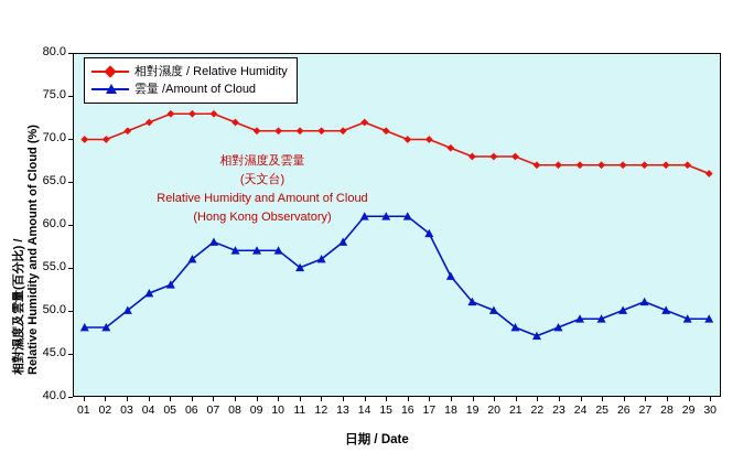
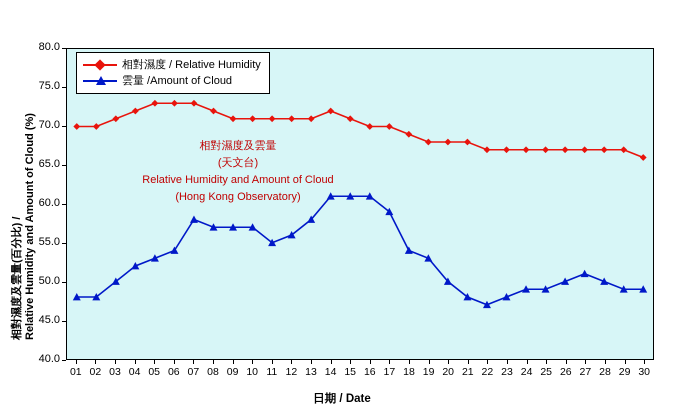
雲量 /Amount of Cloud/06: 56 -> 54
雲量 /Amount of Cloud/19: 51 -> 53
